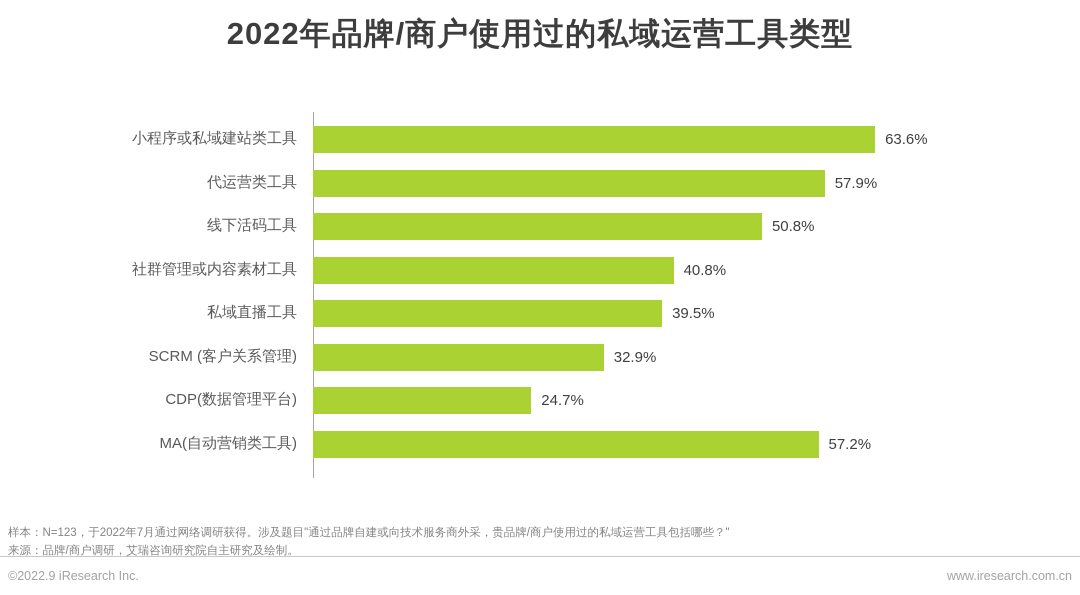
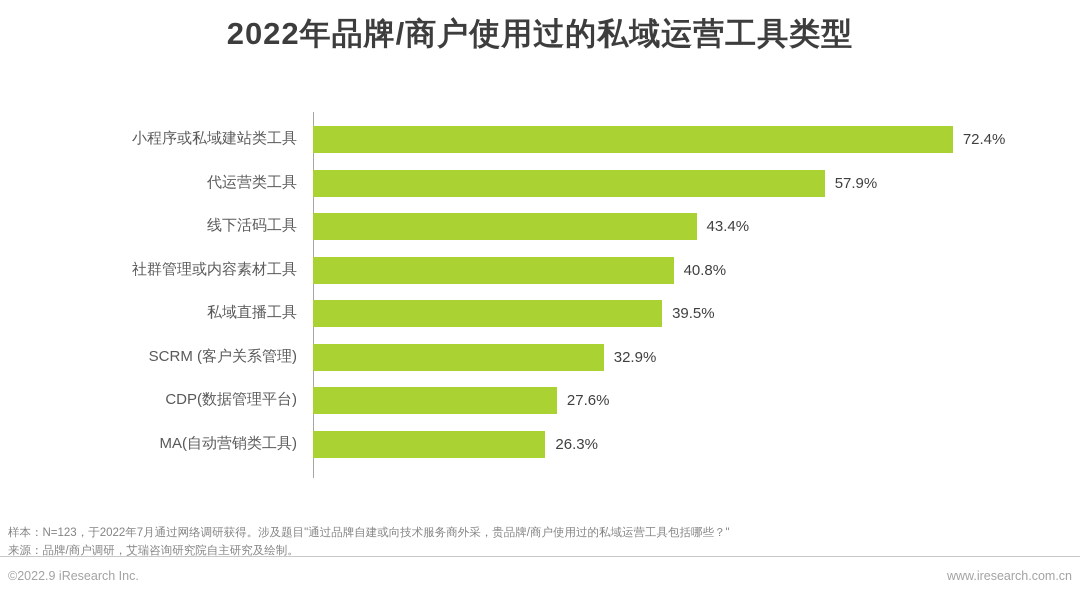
小程序或私域建站类工具: 63.6% -> 72.4%
线下活码工具: 50.8% -> 43.4%
CDP(数据管理平台): 24.7% -> 27.6%
MA(自动营销类工具): 57.2% -> 26.3%
